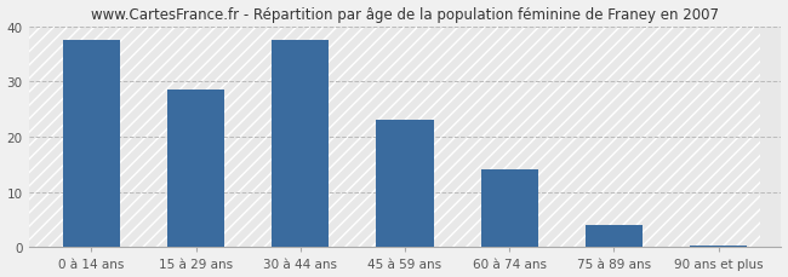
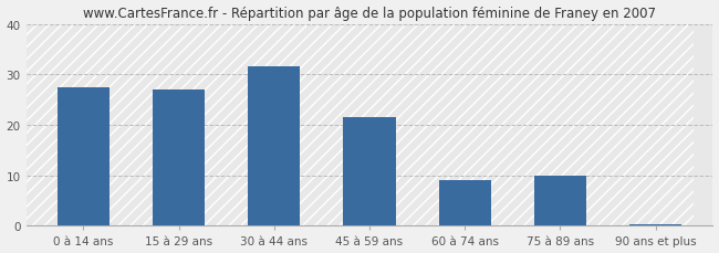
0 à 14 ans: 37.5 -> 27.5
15 à 29 ans: 28.5 -> 27.0
30 à 44 ans: 37.5 -> 31.5
45 à 59 ans: 23.0 -> 21.5
60 à 74 ans: 14.0 -> 9.0
75 à 89 ans: 4.0 -> 10.0
